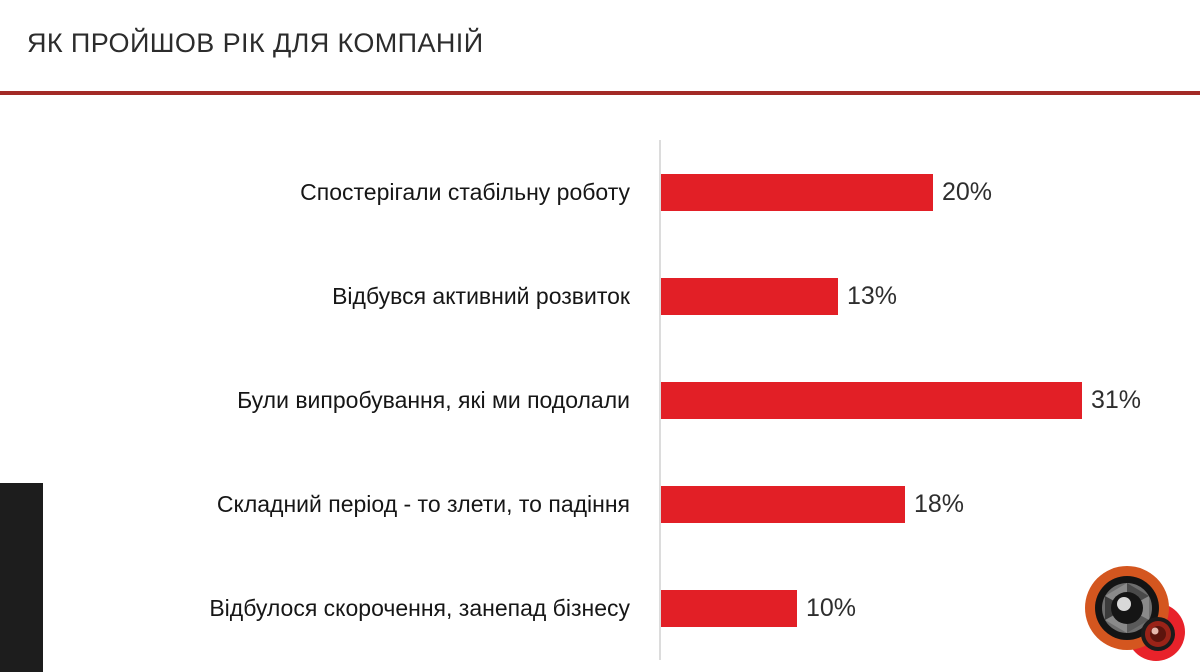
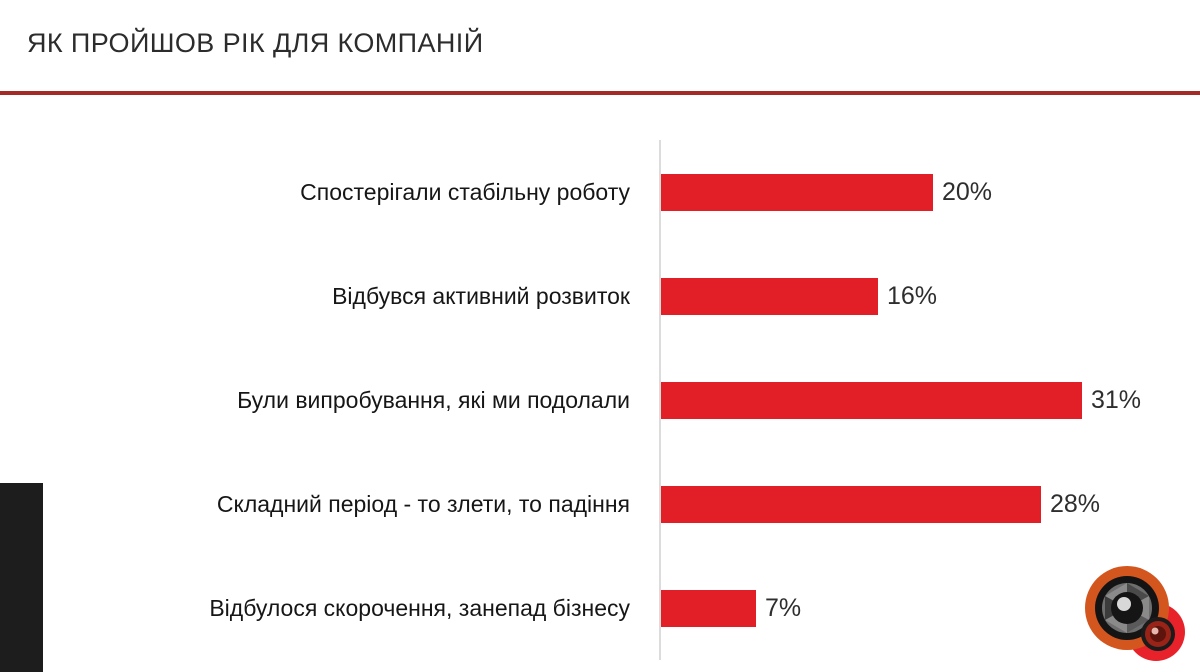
Відбувся активний розвиток: 13% -> 16%
Складний період - то злети, то падіння: 18% -> 28%
Відбулося скорочення, занепад бізнесу: 10% -> 7%
